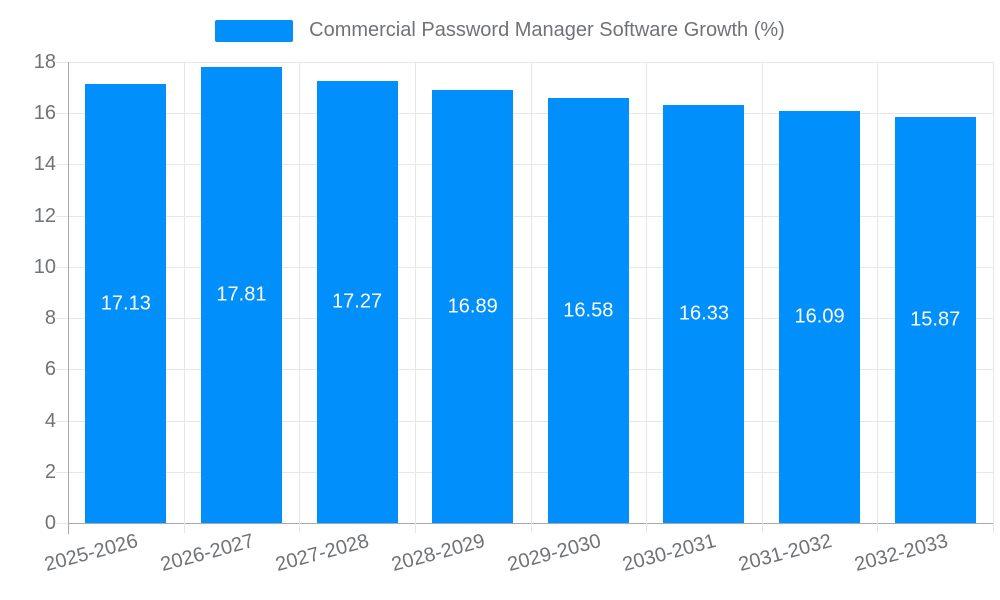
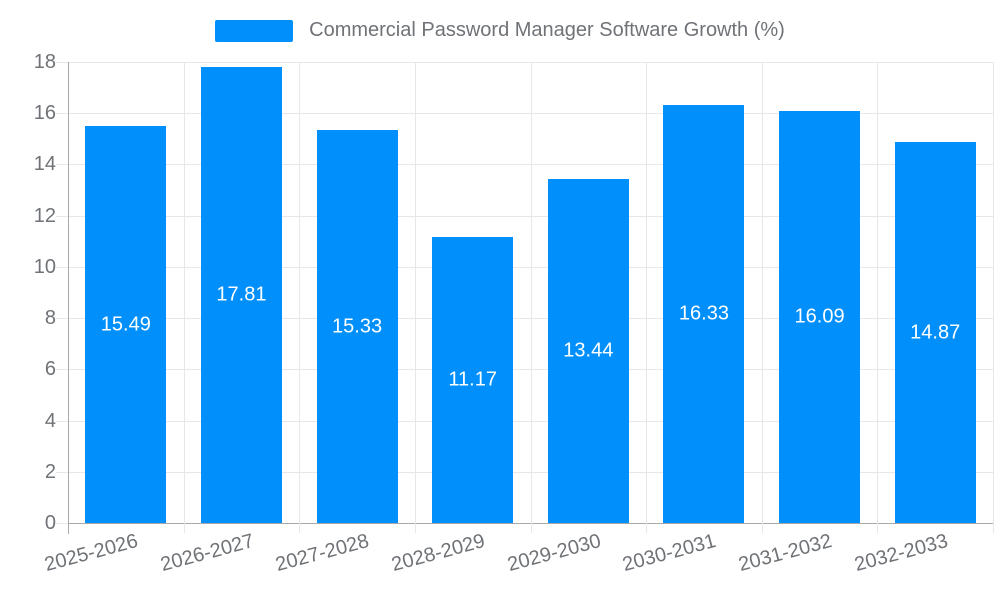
2025-2026: 17.13 -> 15.49
2027-2028: 17.27 -> 15.33
2028-2029: 16.89 -> 11.17
2029-2030: 16.58 -> 13.44
2032-2033: 15.87 -> 14.87
